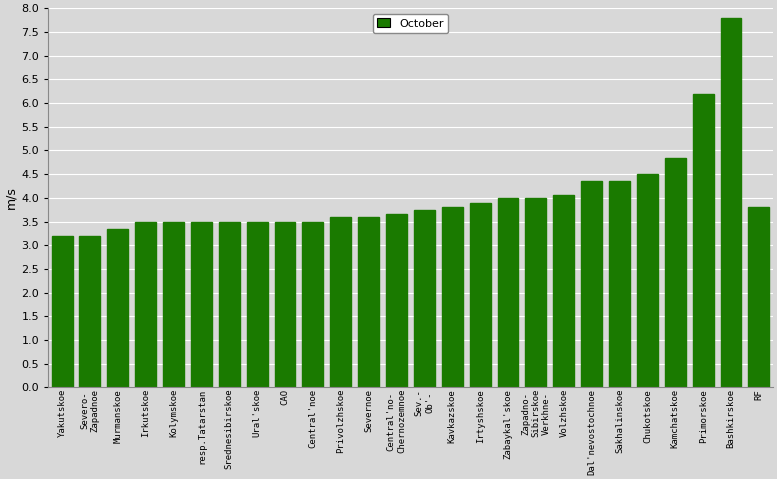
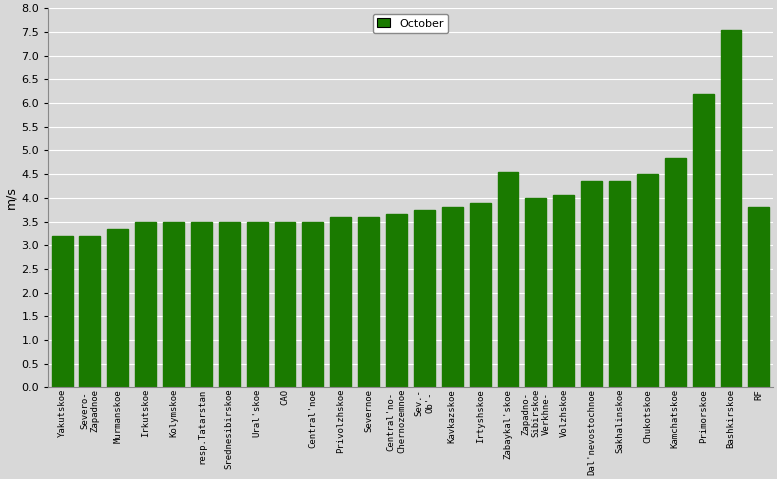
Zabaykal'skoe: 4.00 -> 4.55
Bashkirskoe: 7.80 -> 7.55
